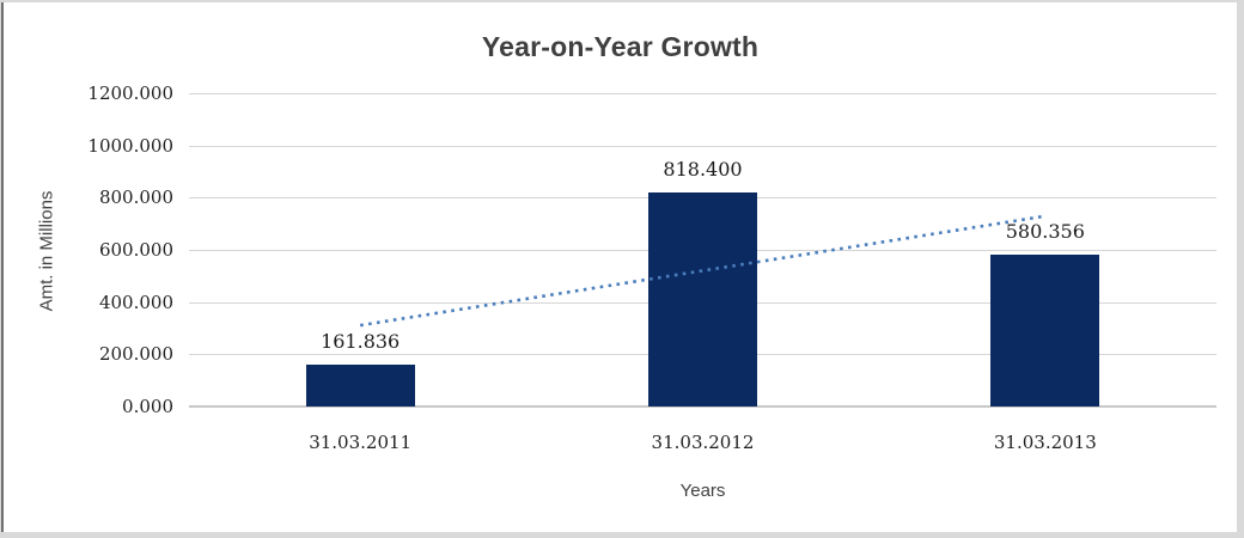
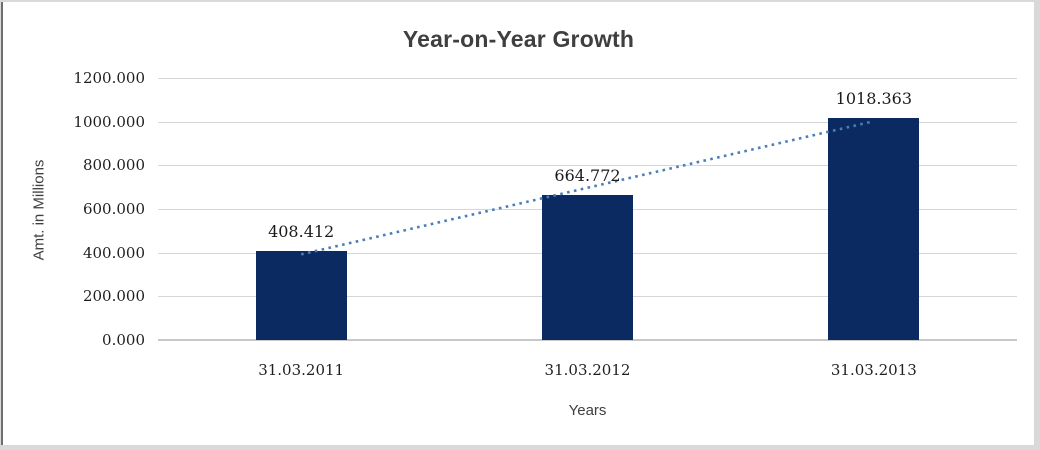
31.03.2011: 161.836 -> 408.412
31.03.2012: 818.400 -> 664.772
31.03.2013: 580.356 -> 1018.363
